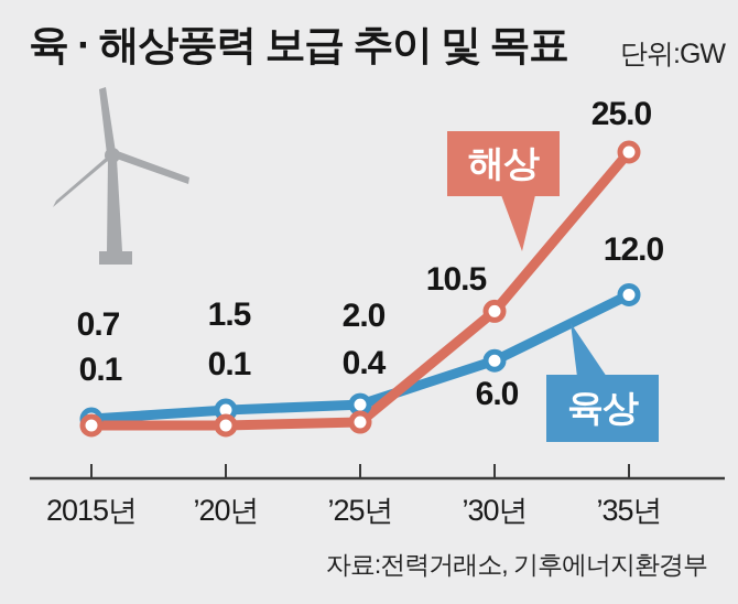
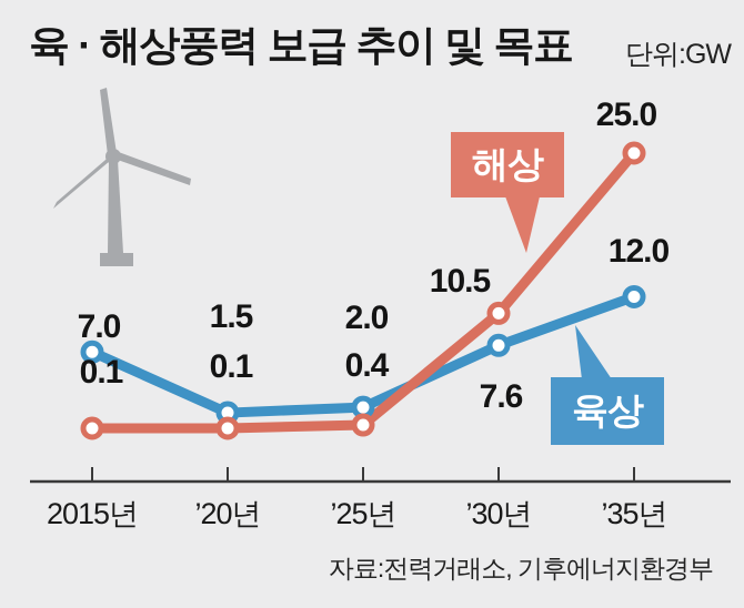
육상/2015년: 0.7 -> 7.0
육상/’30년: 6.0 -> 7.6
